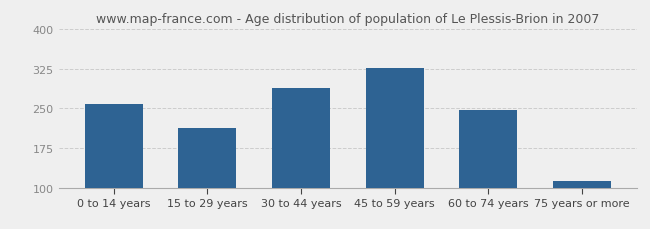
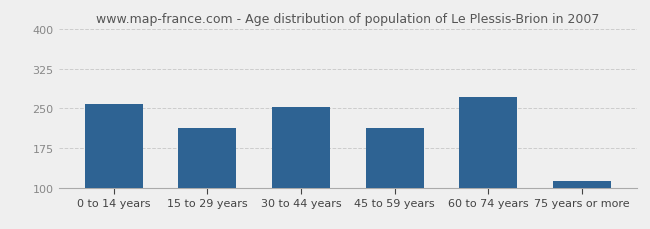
30 to 44 years: 288 -> 252
45 to 59 years: 326 -> 212
60 to 74 years: 246 -> 272
